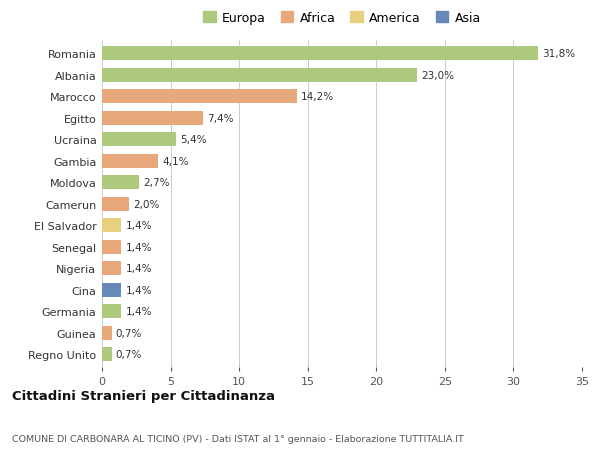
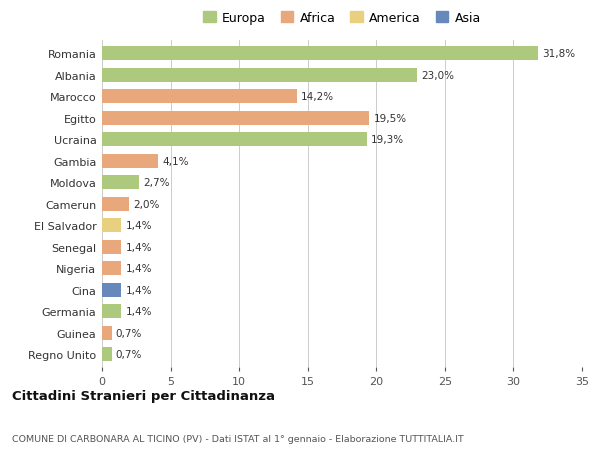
Egitto: 7,4% -> 19,5%
Ucraina: 5,4% -> 19,3%
